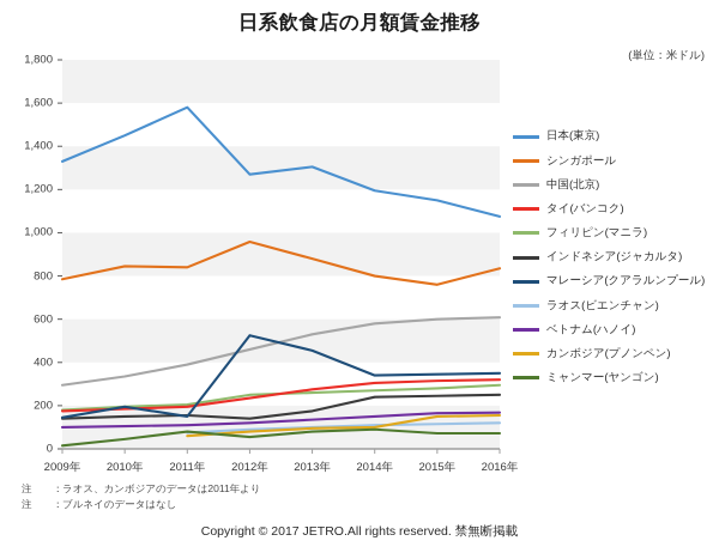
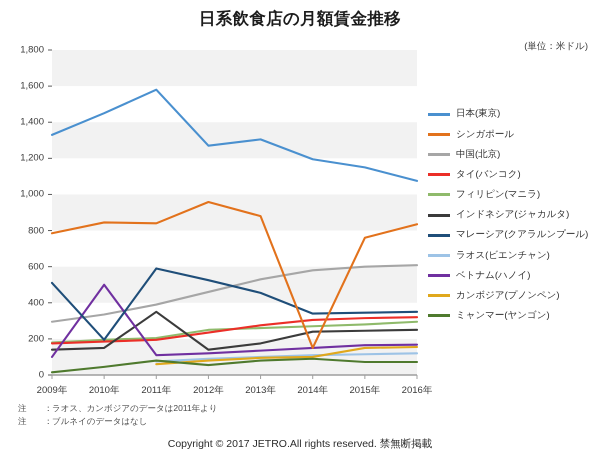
マレーシア(クアラルンプール)/2009年: 140 -> 510
ベトナム(ハノイ)/2010年: 100 -> 500
インドネシア(ジャカルタ)/2011年: 160 -> 350
マレーシア(クアラルンプール)/2011年: 150 -> 590
シンガポール/2014年: 800 -> 150
